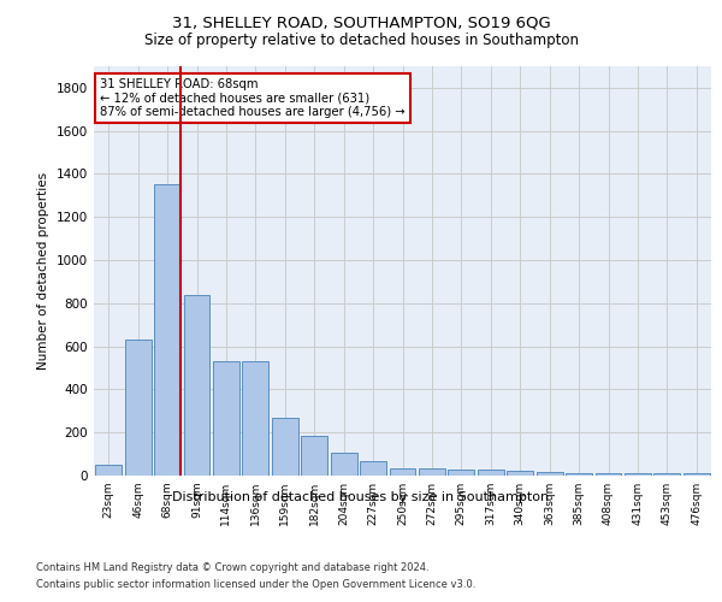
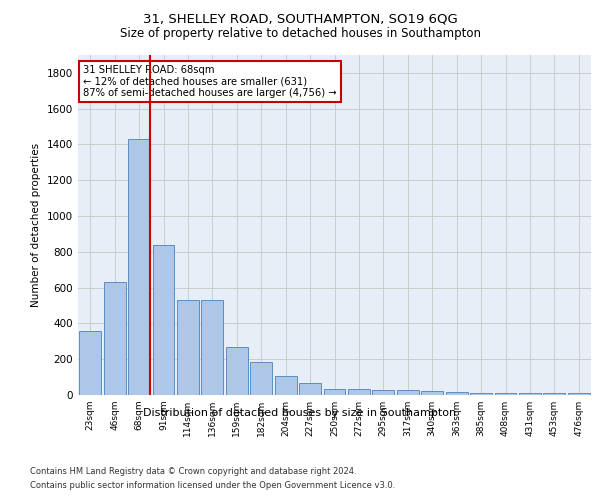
23sqm: 50 -> 360
68sqm: 1350 -> 1430
